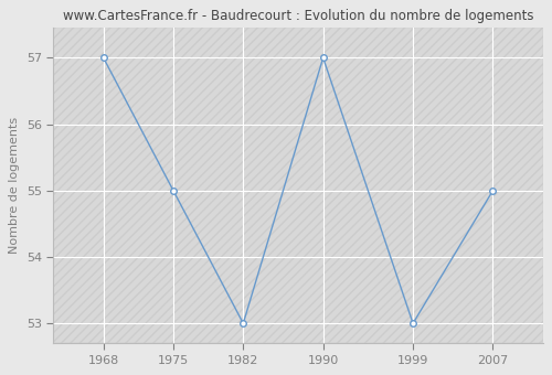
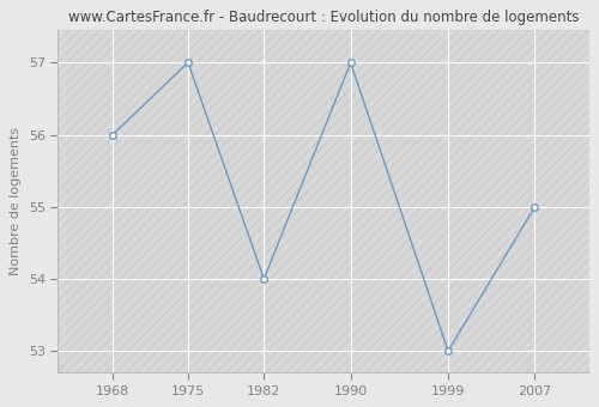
1968: 57 -> 56
1975: 55 -> 57
1982: 53 -> 54
